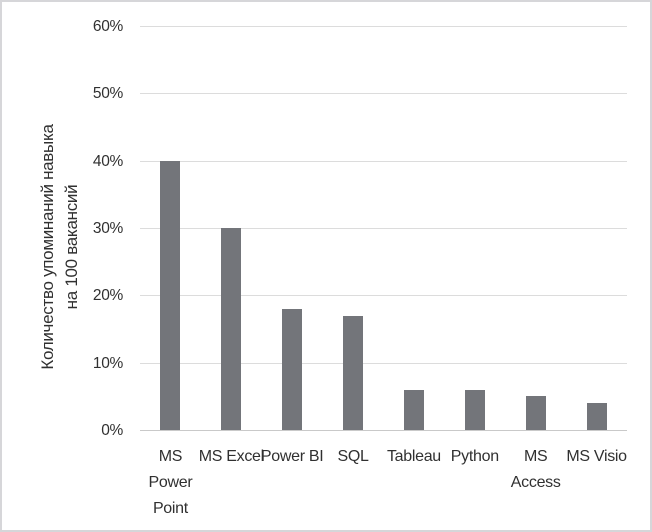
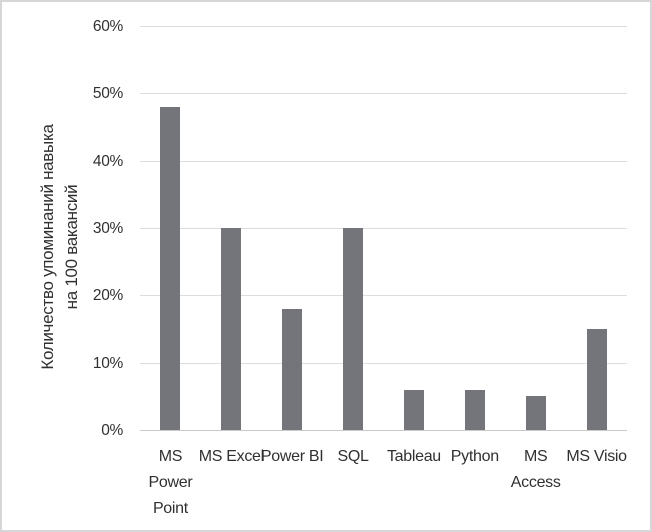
MS Power Point: 40% -> 48%
SQL: 17% -> 30%
MS Visio: 4% -> 15%
